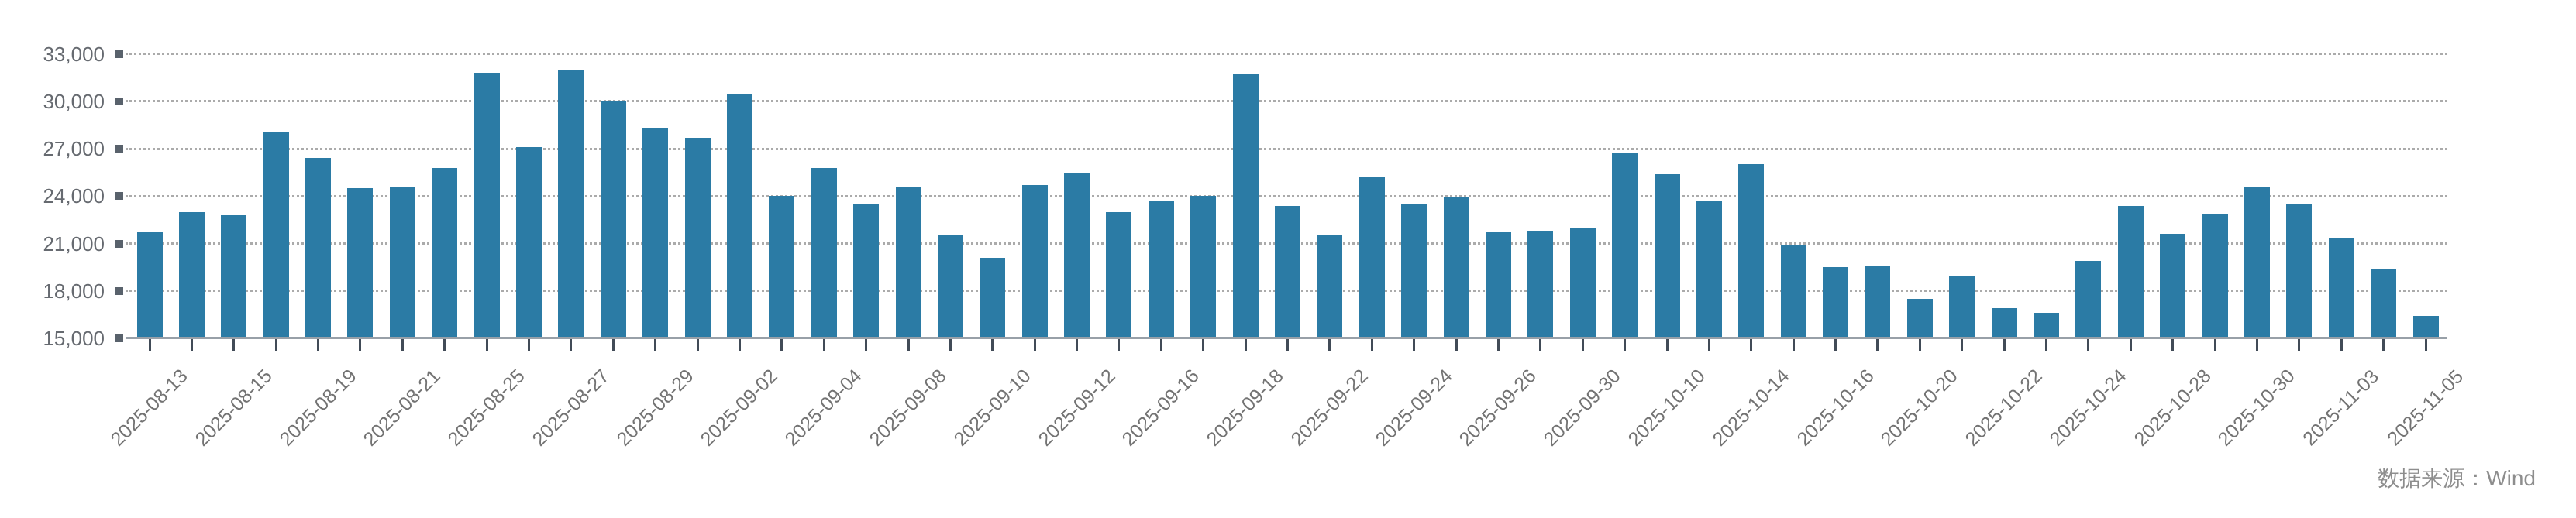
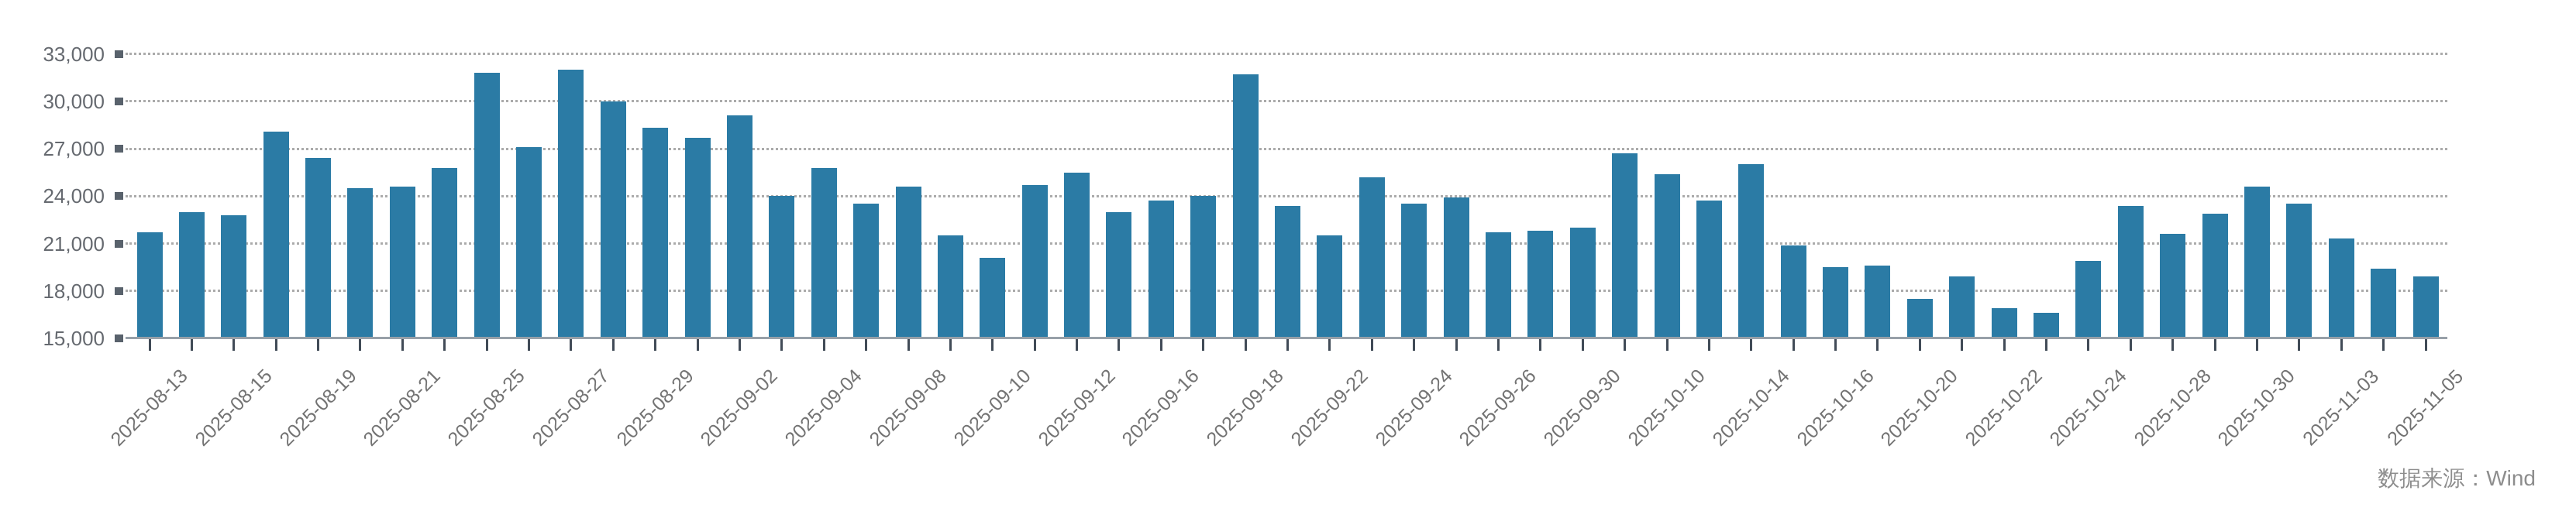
2025-09-02: 30500 -> 29100
2025-11-05: 16400 -> 18900
